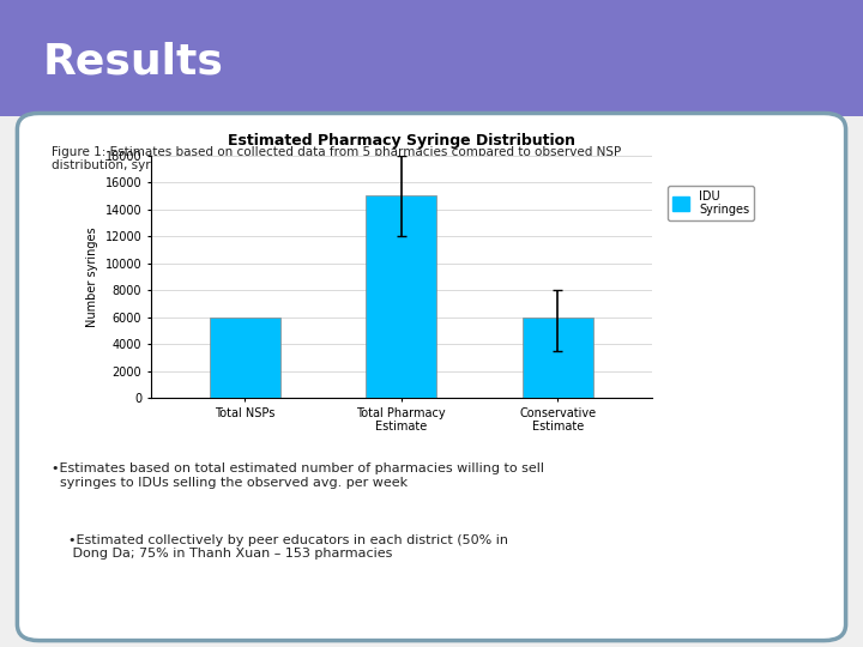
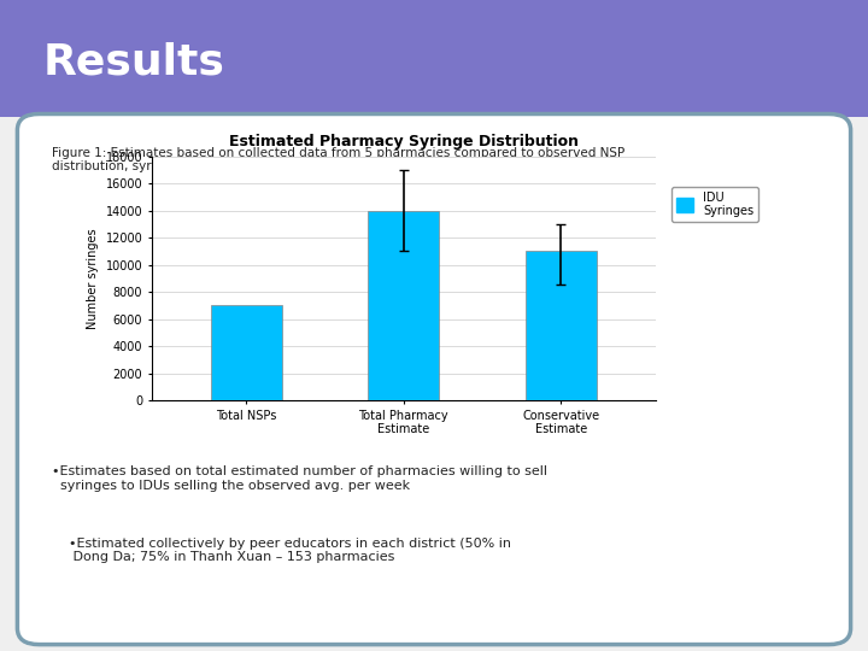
Total NSPs: 6000 -> 7000
Total Pharmacy Estimate: 15000 -> 14000
Conservative Estimate: 6000 -> 11000
